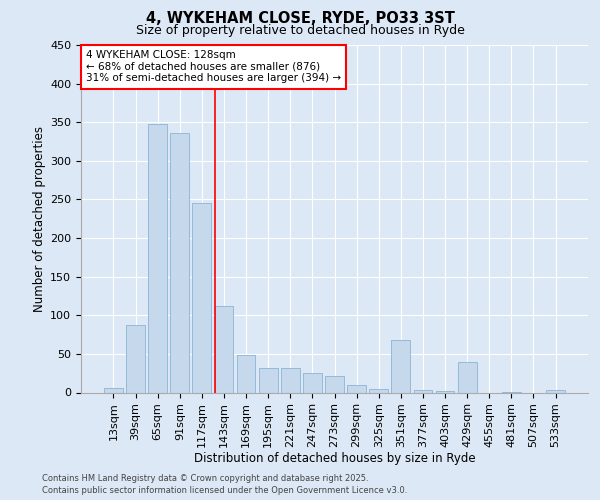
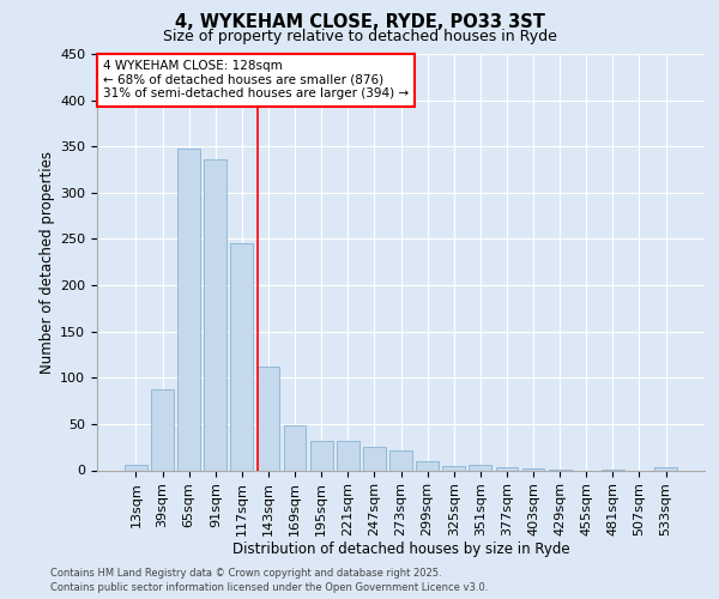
351sqm: 68 -> 6
429sqm: 40 -> 1
